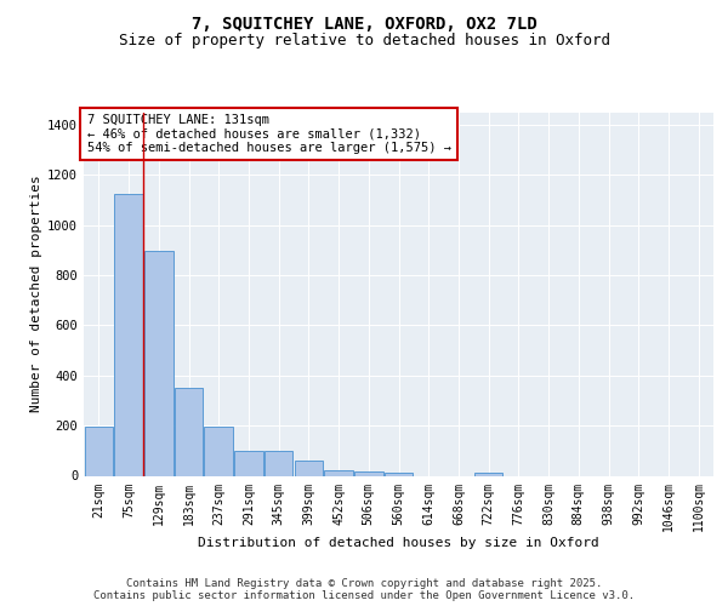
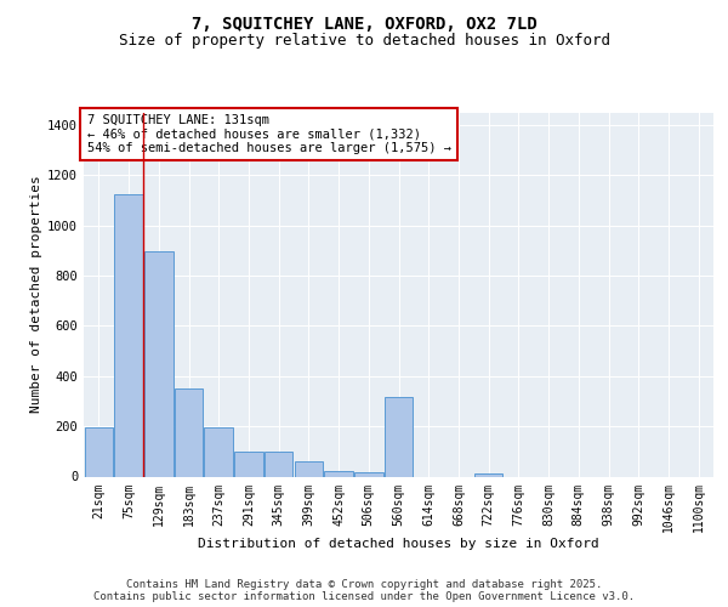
560sqm: 12 -> 315
